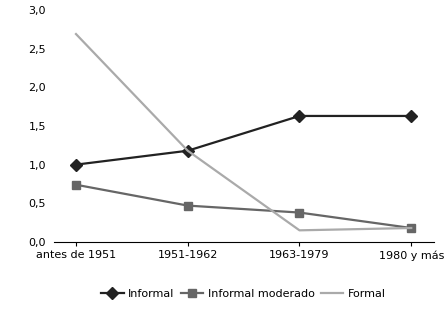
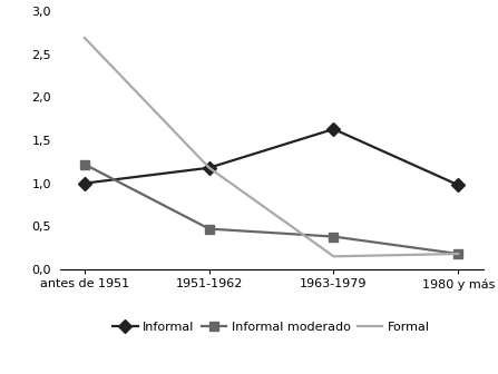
Informal moderado/antes de 1951: 0,74 -> 1,22
Informal/1980 y más: 1,63 -> 0,98
